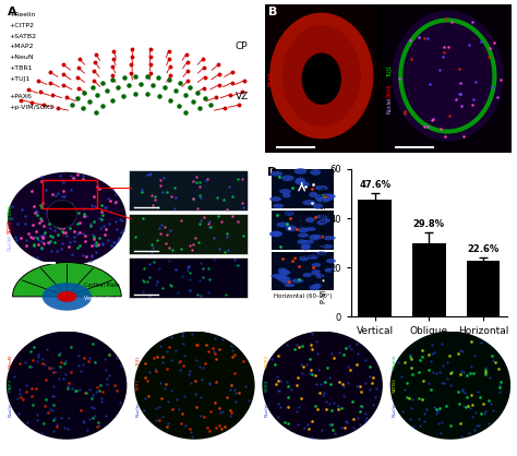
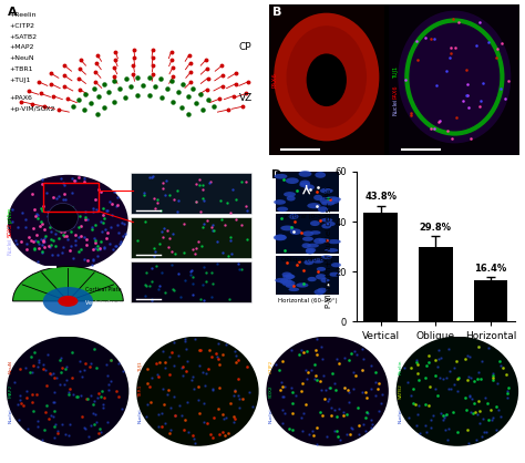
Vertical: 47.6% -> 43.8%
Horizontal: 22.6% -> 16.4%
